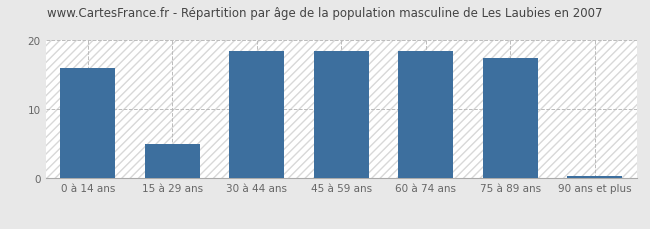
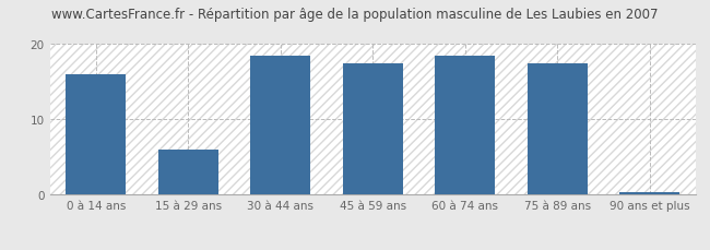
15 à 29 ans: 5.0 -> 6.0
45 à 59 ans: 18.4 -> 17.5
